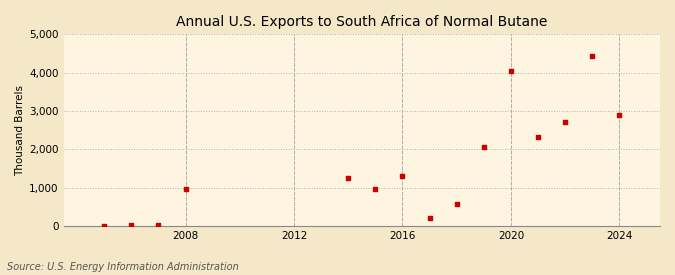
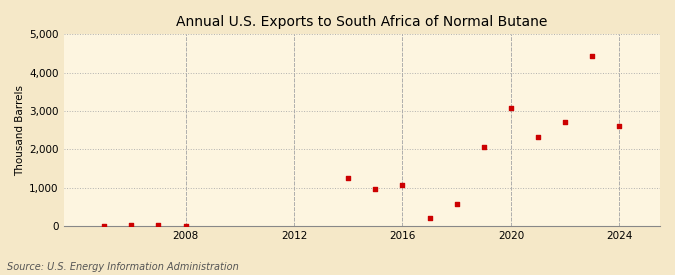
2008: 950 -> 10
2016: 1,300 -> 1,060
2020: 4,050 -> 3,070
2024: 2,900 -> 2,620
